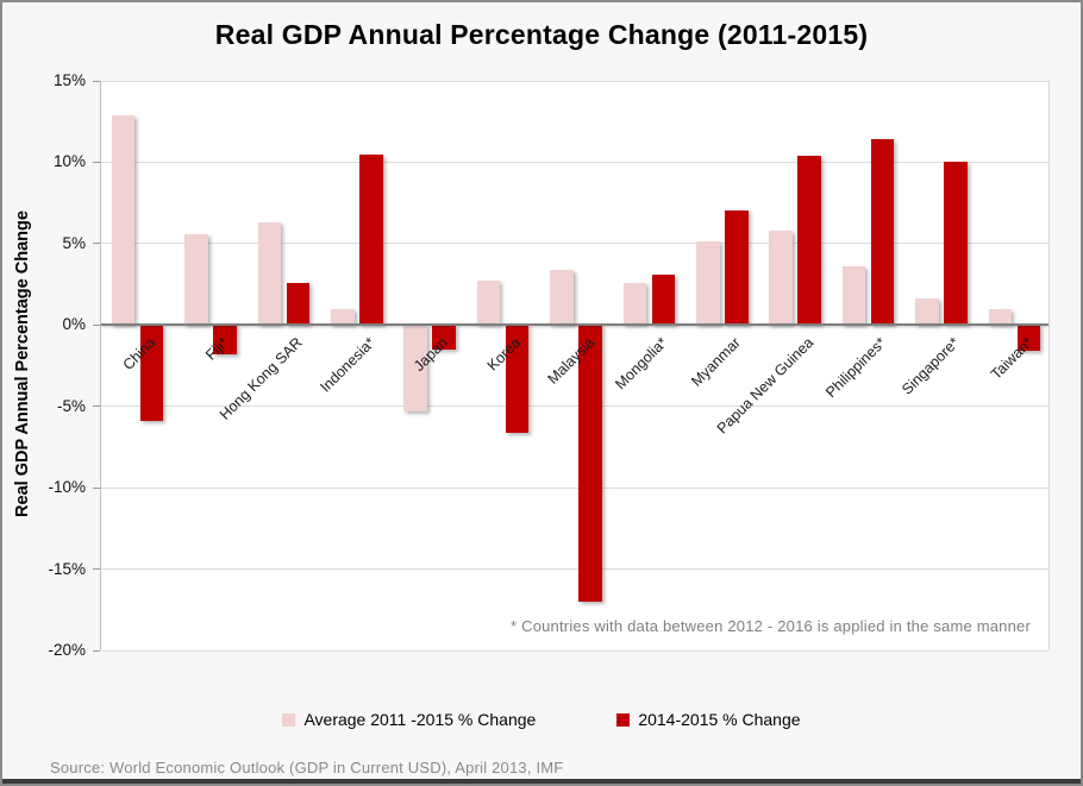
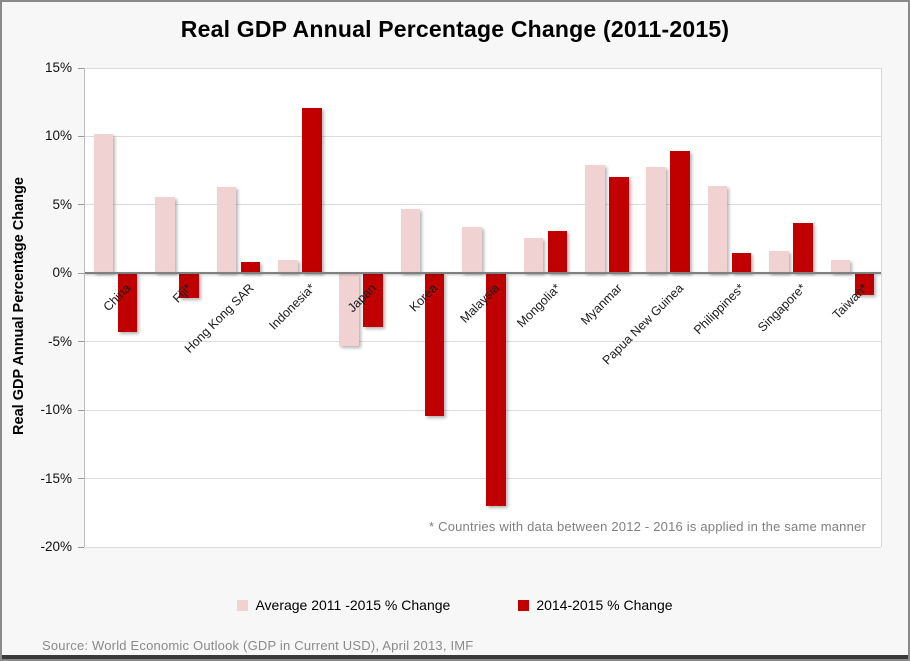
Average 2011 -2015 % Change/China: 12.9% -> 10.2%
2014-2015 % Change/China: -5.9% -> -4.3%
2014-2015 % Change/Hong Kong SAR: 2.6% -> 0.8%
2014-2015 % Change/Indonesia*: 10.5% -> 12.1%
2014-2015 % Change/Japan: -1.5% -> -3.9%
Average 2011 -2015 % Change/Korea: 2.7% -> 4.7%
2014-2015 % Change/Korea: -6.6% -> -10.4%
Average 2011 -2015 % Change/Myanmar: 5.1% -> 7.9%
Average 2011 -2015 % Change/Papua New Guinea: 5.8% -> 7.8%
2014-2015 % Change/Papua New Guinea: 10.4% -> 8.9%
Average 2011 -2015 % Change/Philippines*: 3.6% -> 6.4%
2014-2015 % Change/Philippines*: 11.4% -> 1.5%
2014-2015 % Change/Singapore*: 10.0% -> 3.7%
